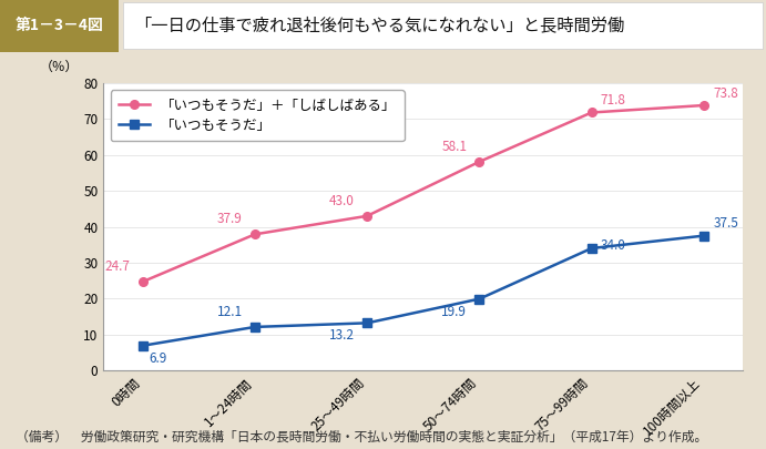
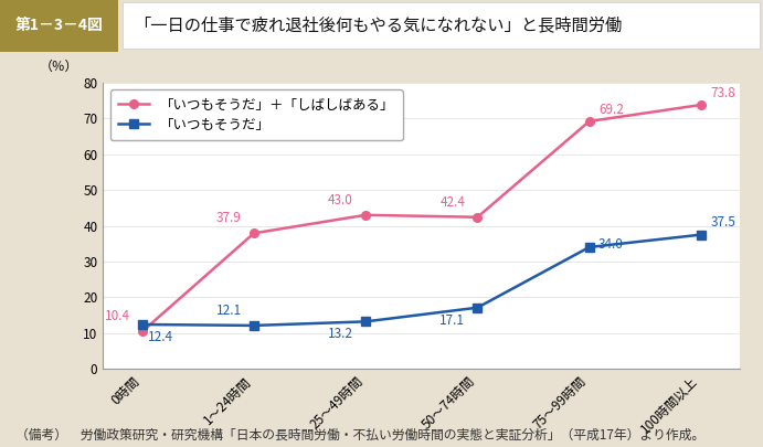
「いつもそうだ」＋「しばしばある」/0時間: 24.7 -> 10.4
「いつもそうだ」/0時間: 6.9 -> 12.4
「いつもそうだ」＋「しばしばある」/50～74時間: 58.1 -> 42.4
「いつもそうだ」/50～74時間: 19.9 -> 17.1
「いつもそうだ」＋「しばしばある」/75～99時間: 71.8 -> 69.2
